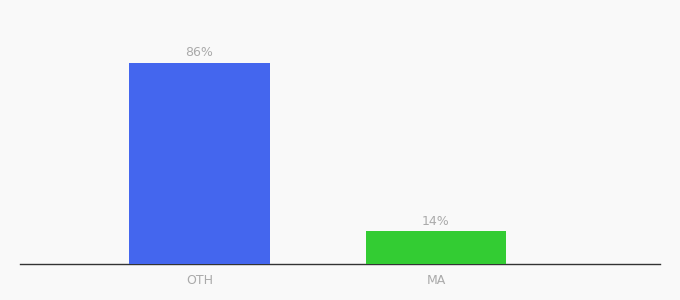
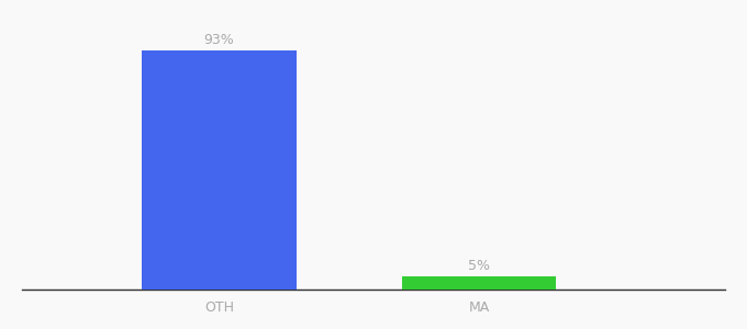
OTH: 86% -> 93%
MA: 14% -> 5%
